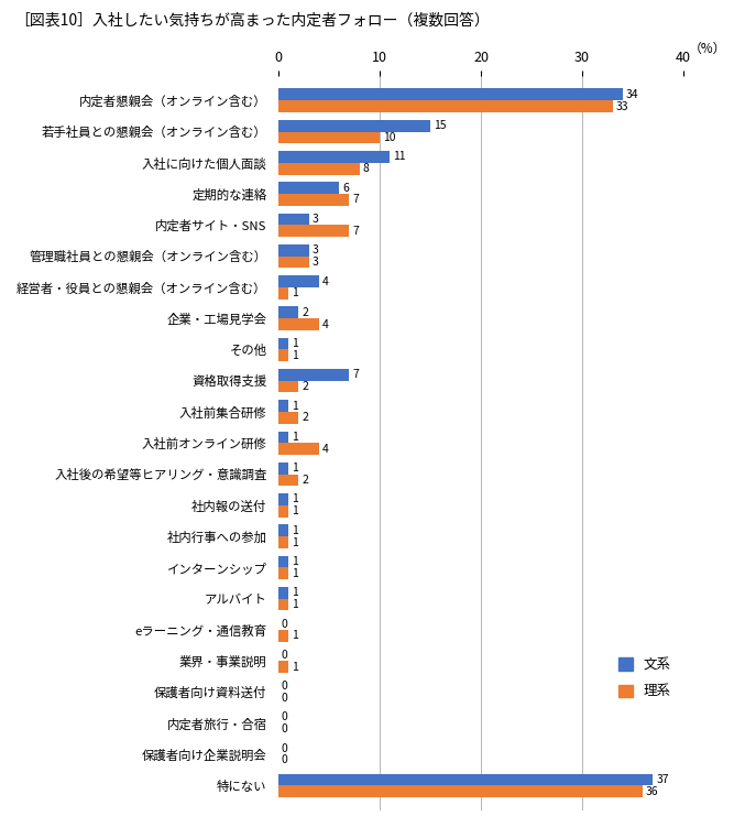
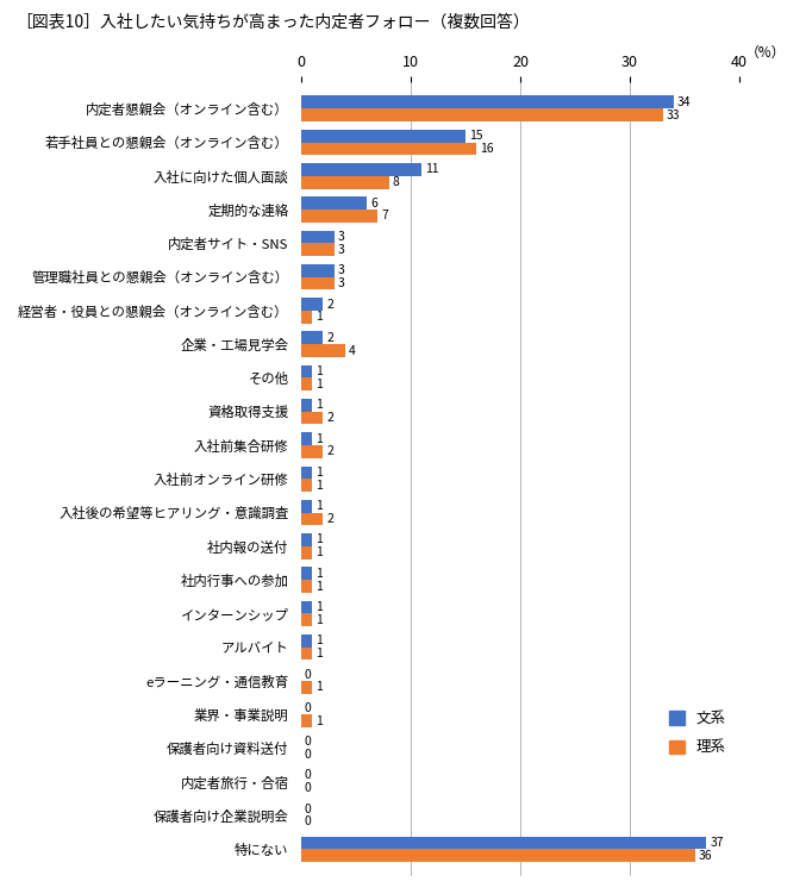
理系/若手社員との懇親会（オンライン含む）: 10 -> 16
理系/内定者サイト・SNS: 7 -> 3
文系/経営者・役員との懇親会（オンライン含む）: 4 -> 2
文系/資格取得支援: 7 -> 1
理系/入社前オンライン研修: 4 -> 1
